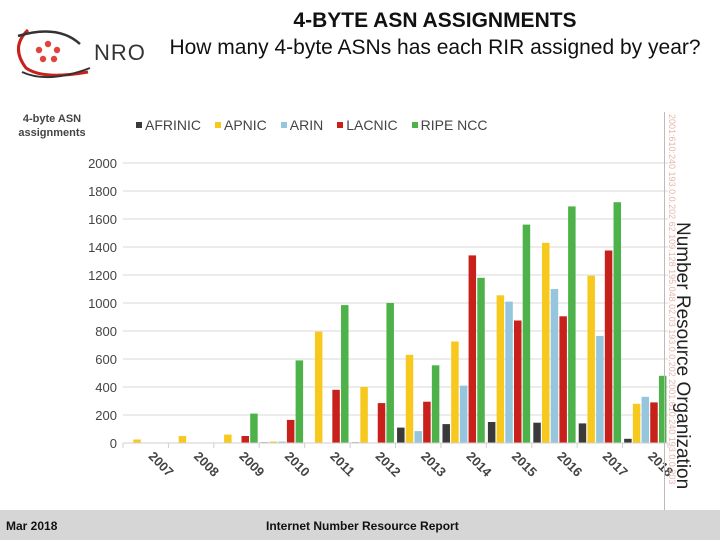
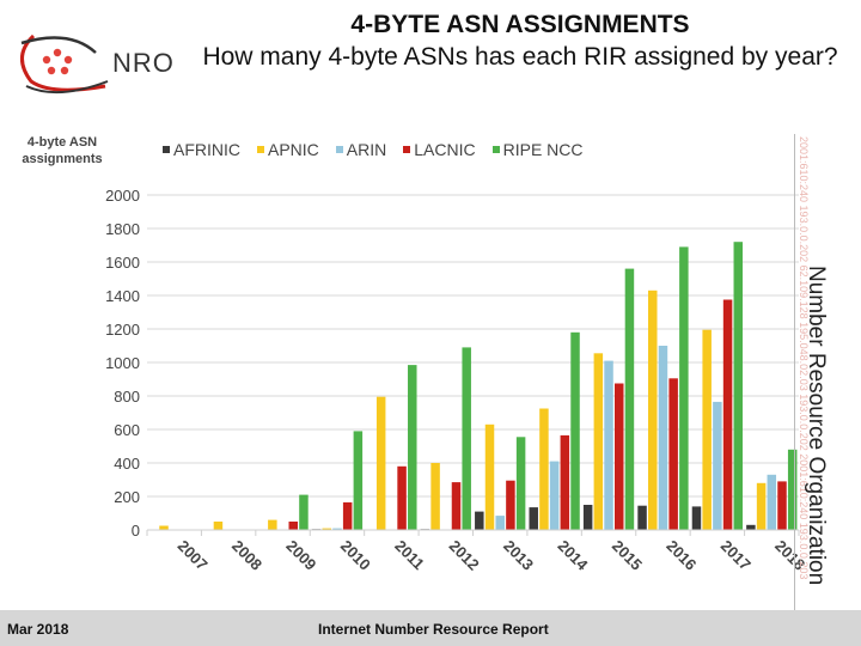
RIPE NCC/2012: 1000 -> 1090
LACNIC/2014: 1340 -> 560
